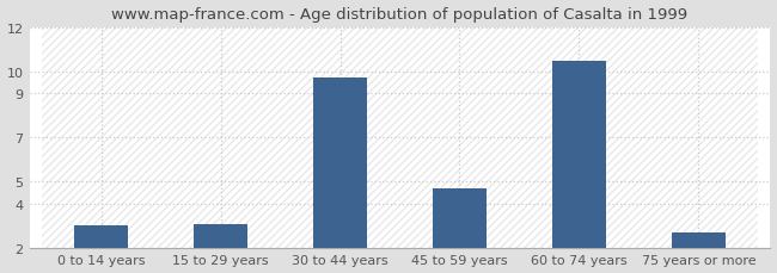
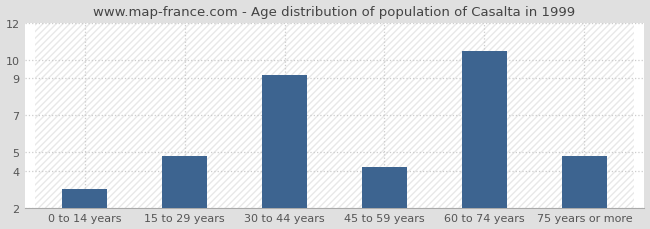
15 to 29 years: 3.1 -> 4.8
30 to 44 years: 9.7 -> 9.2
45 to 59 years: 4.7 -> 4.2
75 years or more: 2.7 -> 4.8
